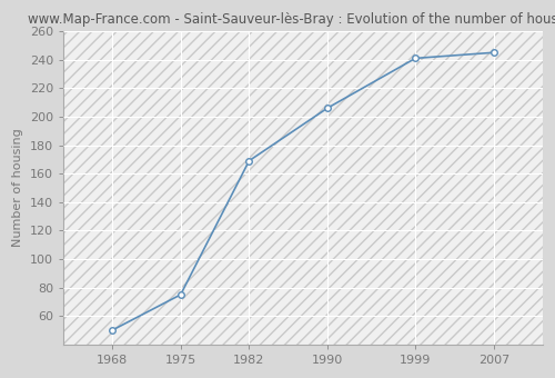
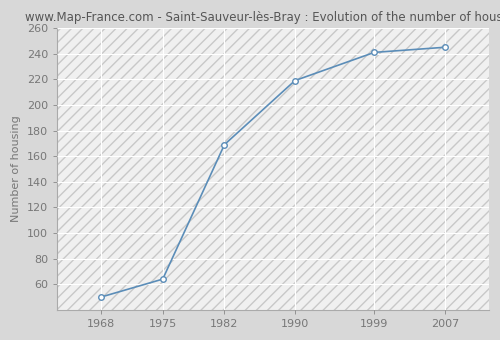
1975: 75 -> 64
1990: 206 -> 219
